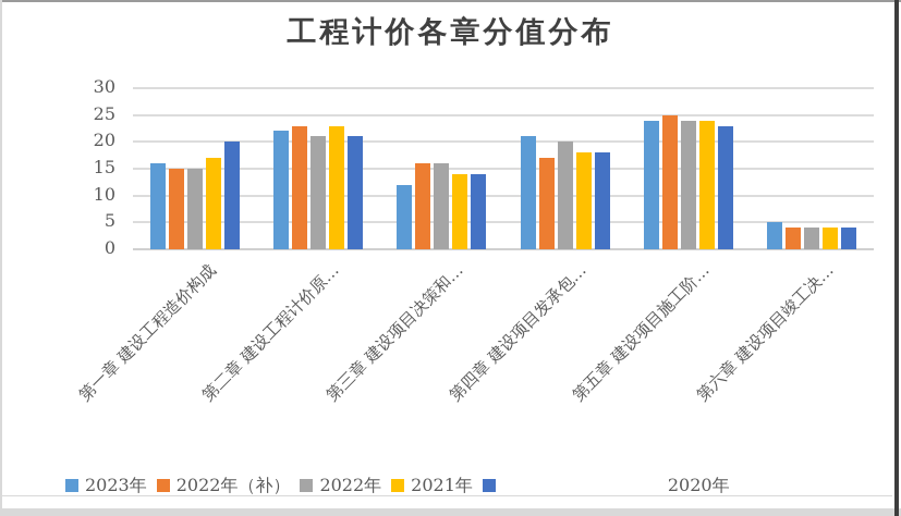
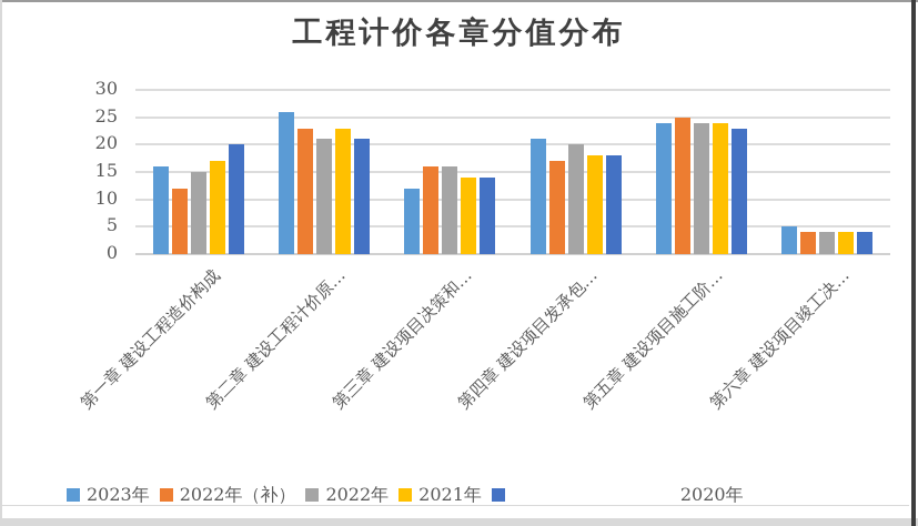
2022年（补）/第一章 建设工程造价构成: 15 -> 12
2023年/第二章 建设工程计价原…: 22 -> 26
